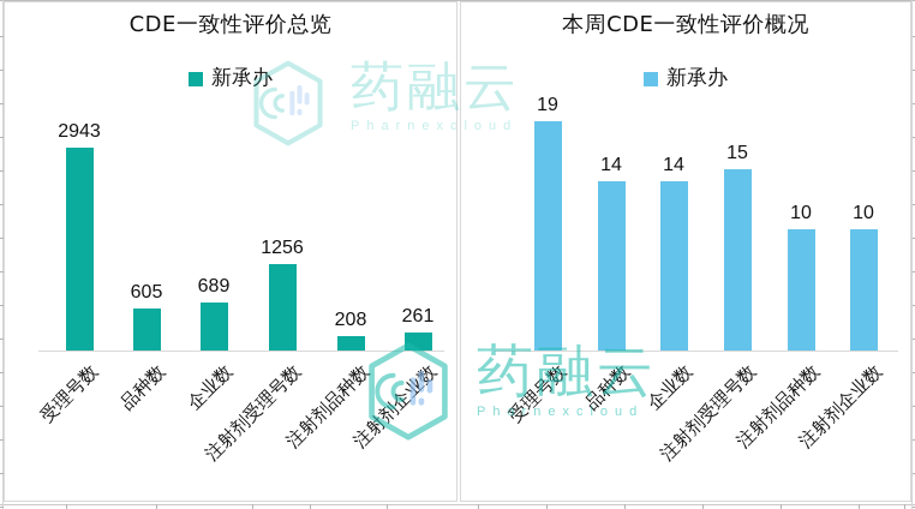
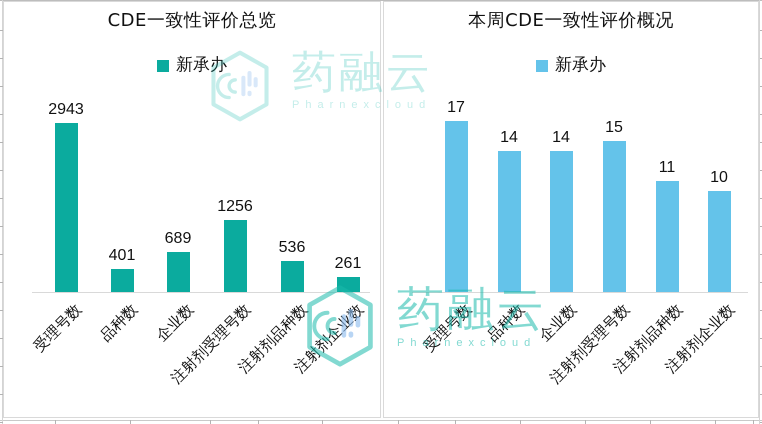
CDE一致性评价总览/品种数: 605 -> 401
CDE一致性评价总览/注射剂品种数: 208 -> 536
本周CDE一致性评价概况/受理号数: 19 -> 17
本周CDE一致性评价概况/注射剂品种数: 10 -> 11
